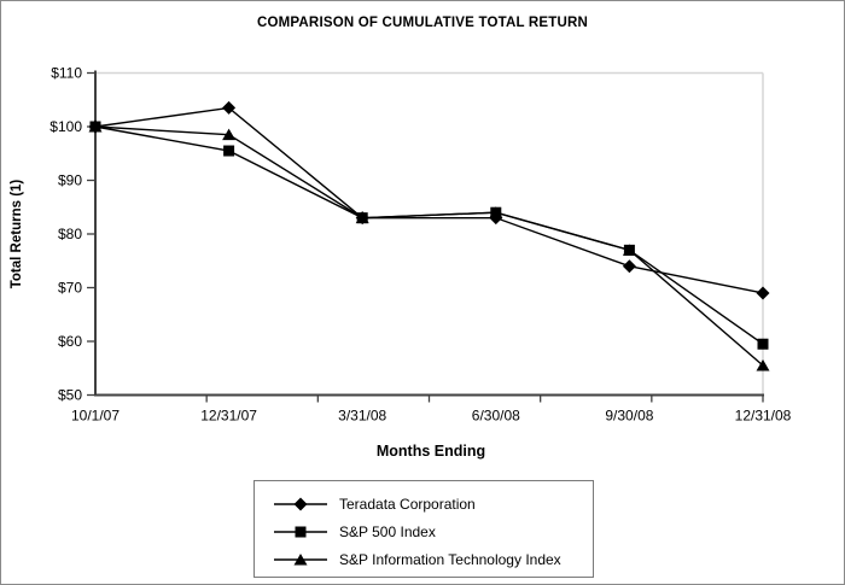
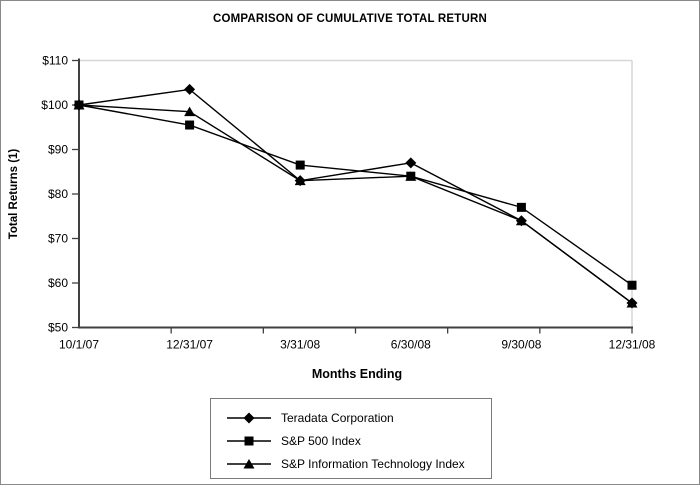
S&P 500 Index/3/31/08: $83 -> $86
Teradata Corporation/6/30/08: $83 -> $87
S&P Information Technology Index/9/30/08: $77 -> $74
Teradata Corporation/12/31/08: $69 -> $56
